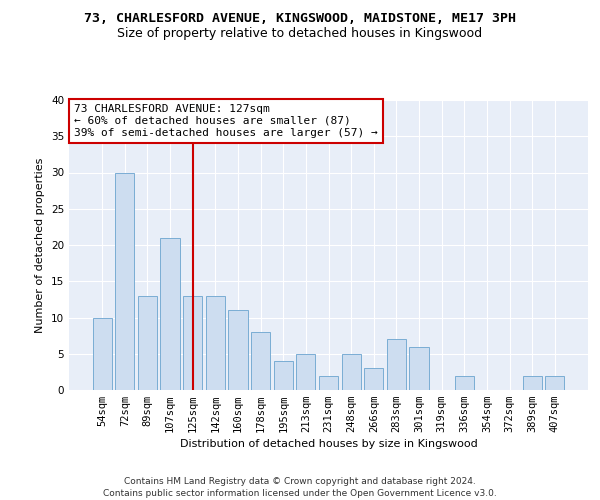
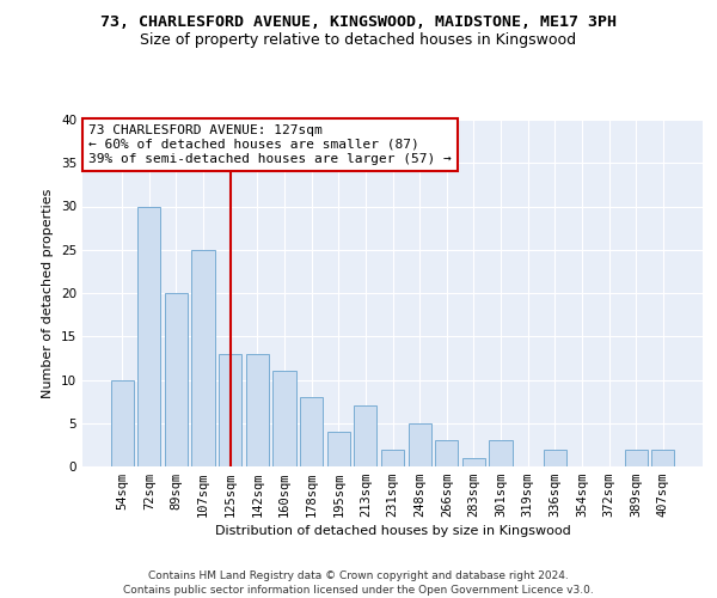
89sqm: 13 -> 20
107sqm: 21 -> 25
213sqm: 5 -> 7
283sqm: 7 -> 1
301sqm: 6 -> 3
